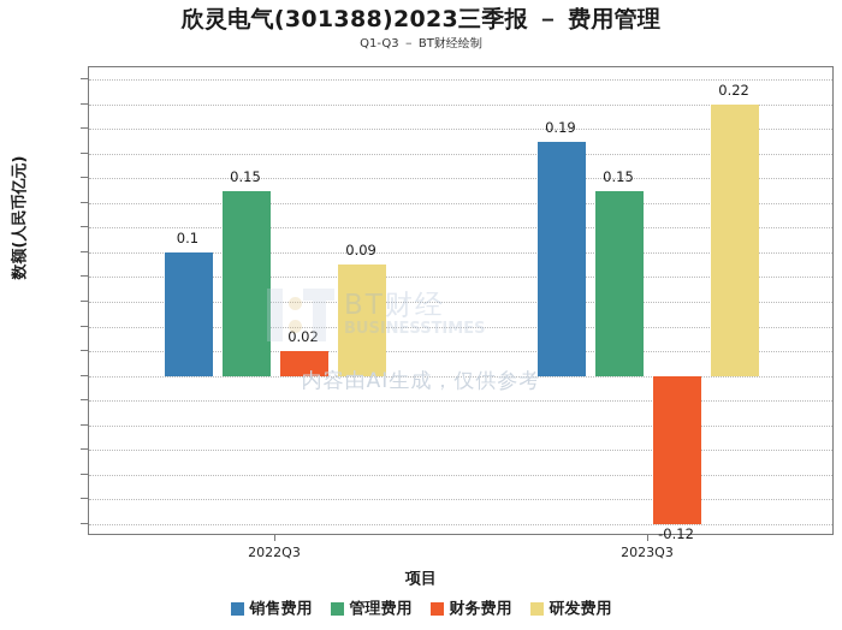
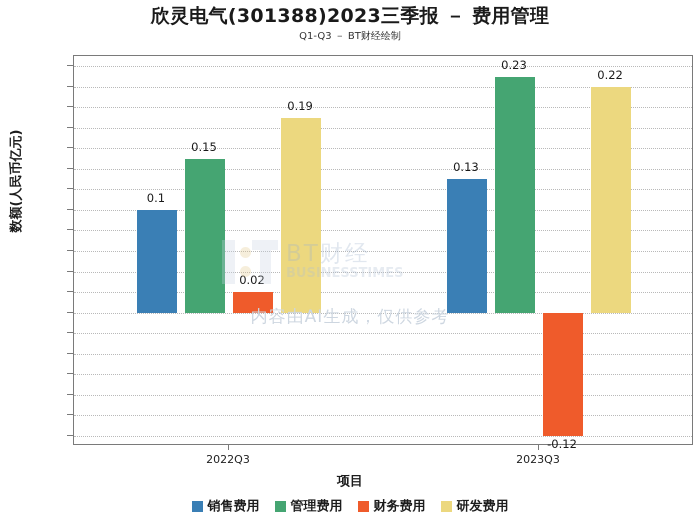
研发费用/2022Q3: 0.09 -> 0.19
销售费用/2023Q3: 0.19 -> 0.13
管理费用/2023Q3: 0.15 -> 0.23
